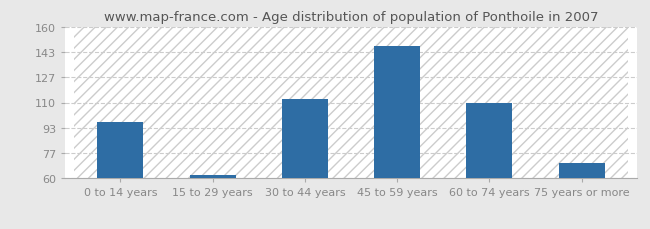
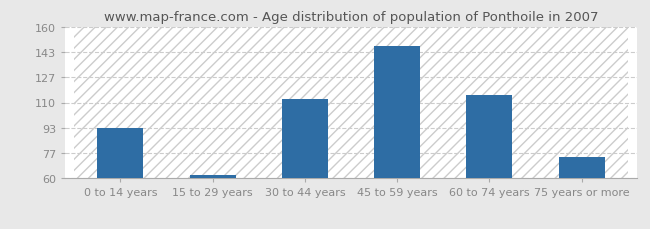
0 to 14 years: 97 -> 93
60 to 74 years: 110 -> 115
75 years or more: 70 -> 74
